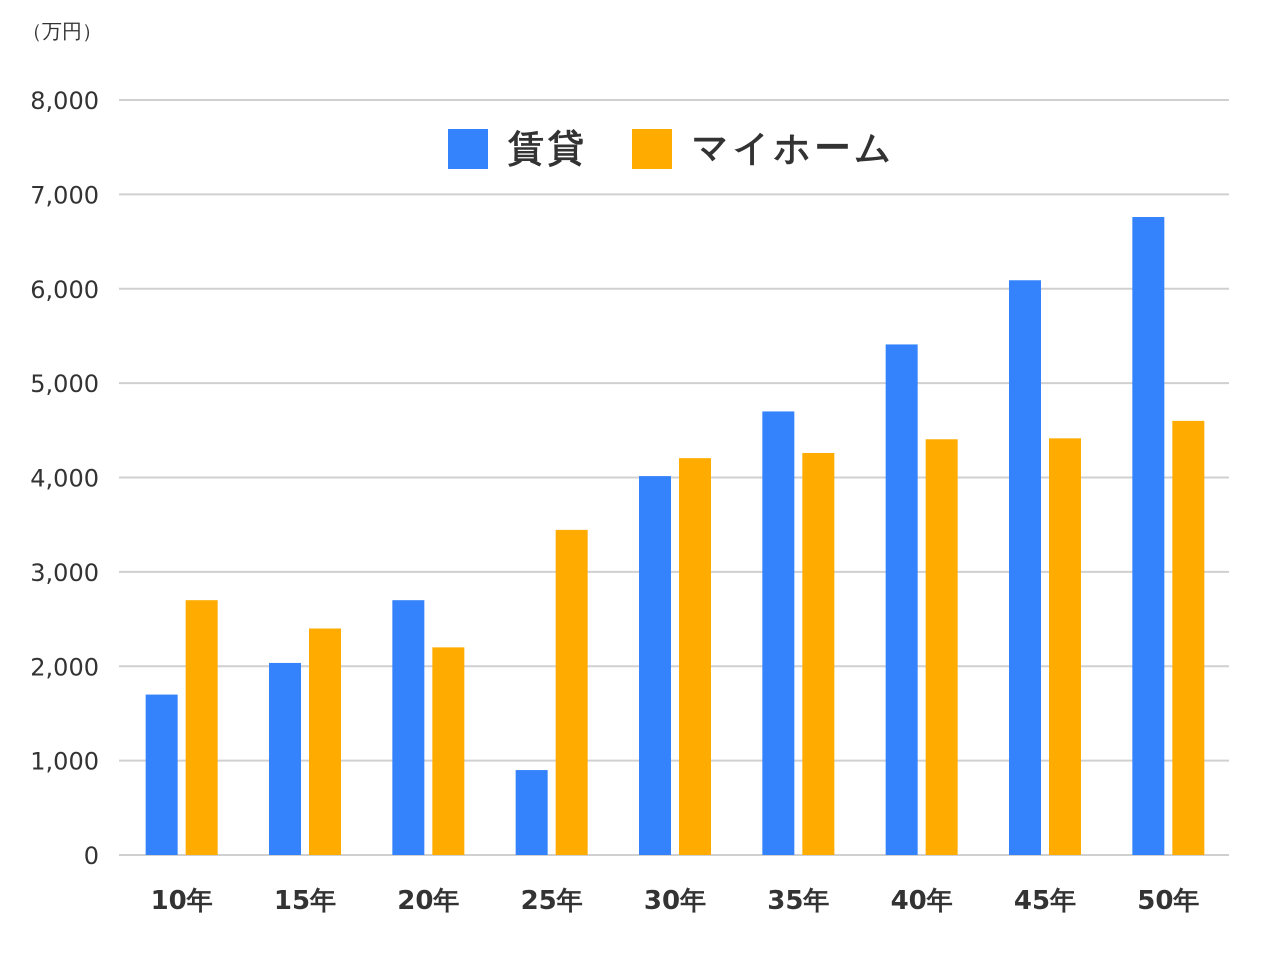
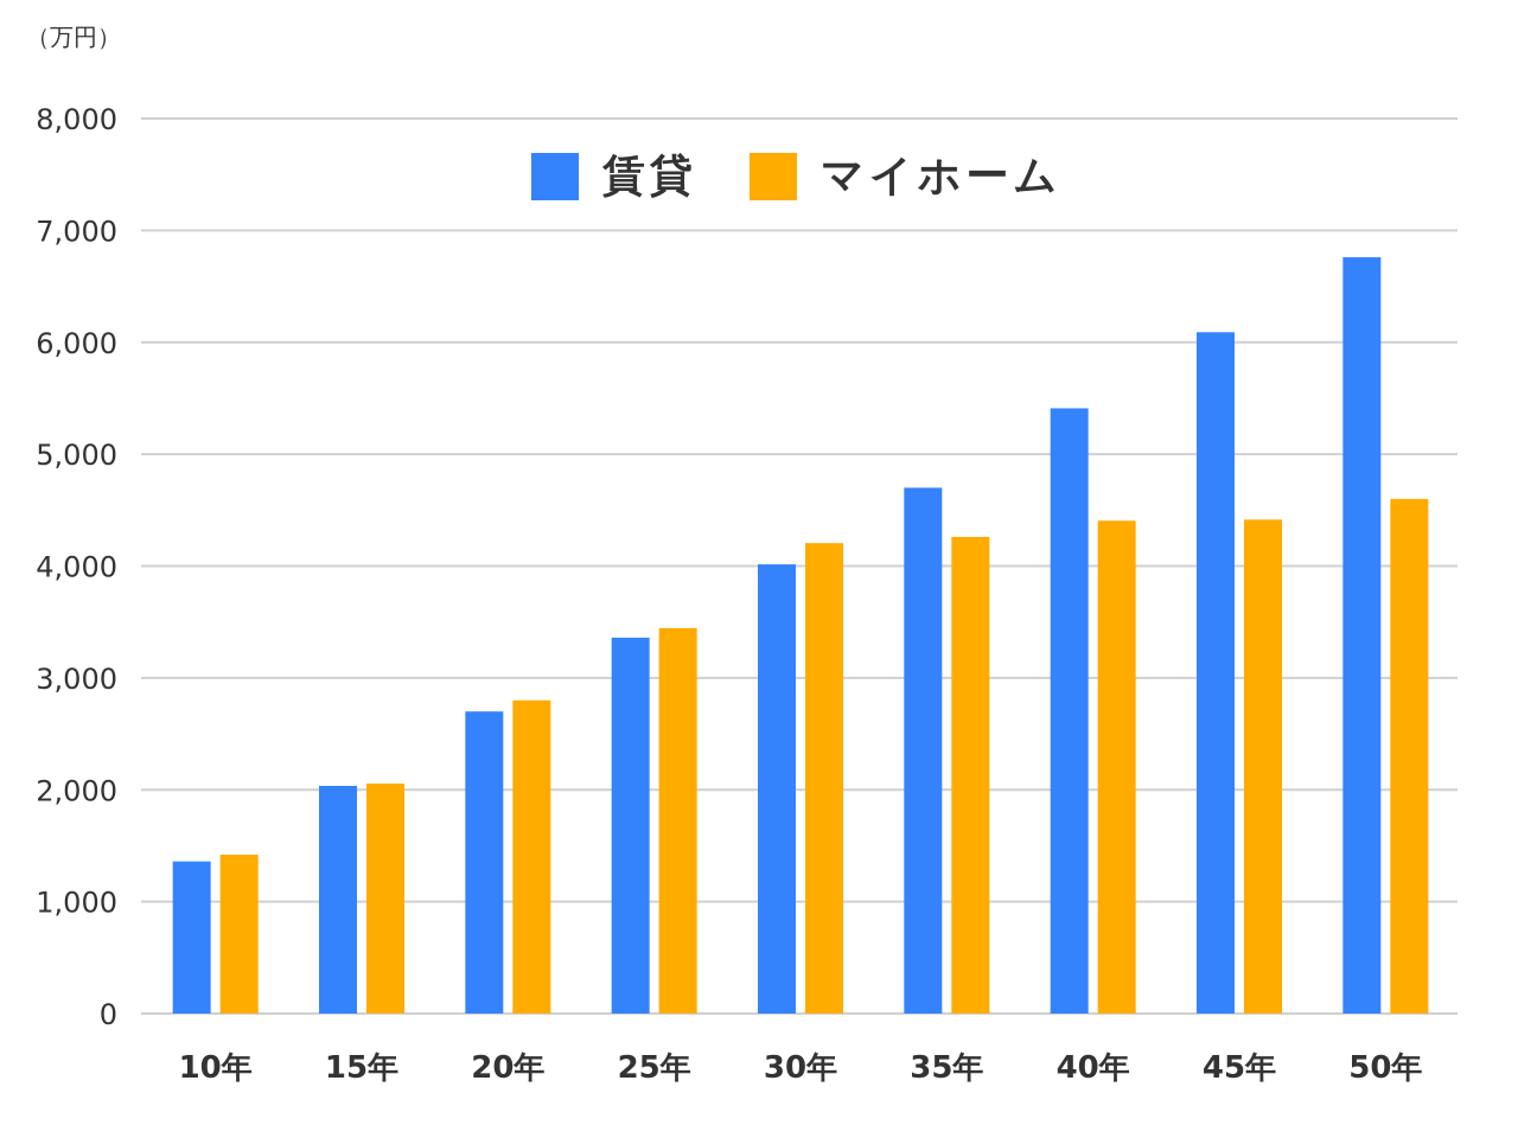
賃貸/10年: 1700 -> 1400
マイホーム/10年: 2700 -> 1400
マイホーム/15年: 2400 -> 2100
マイホーム/20年: 2200 -> 2800
賃貸/25年: 900 -> 3400
